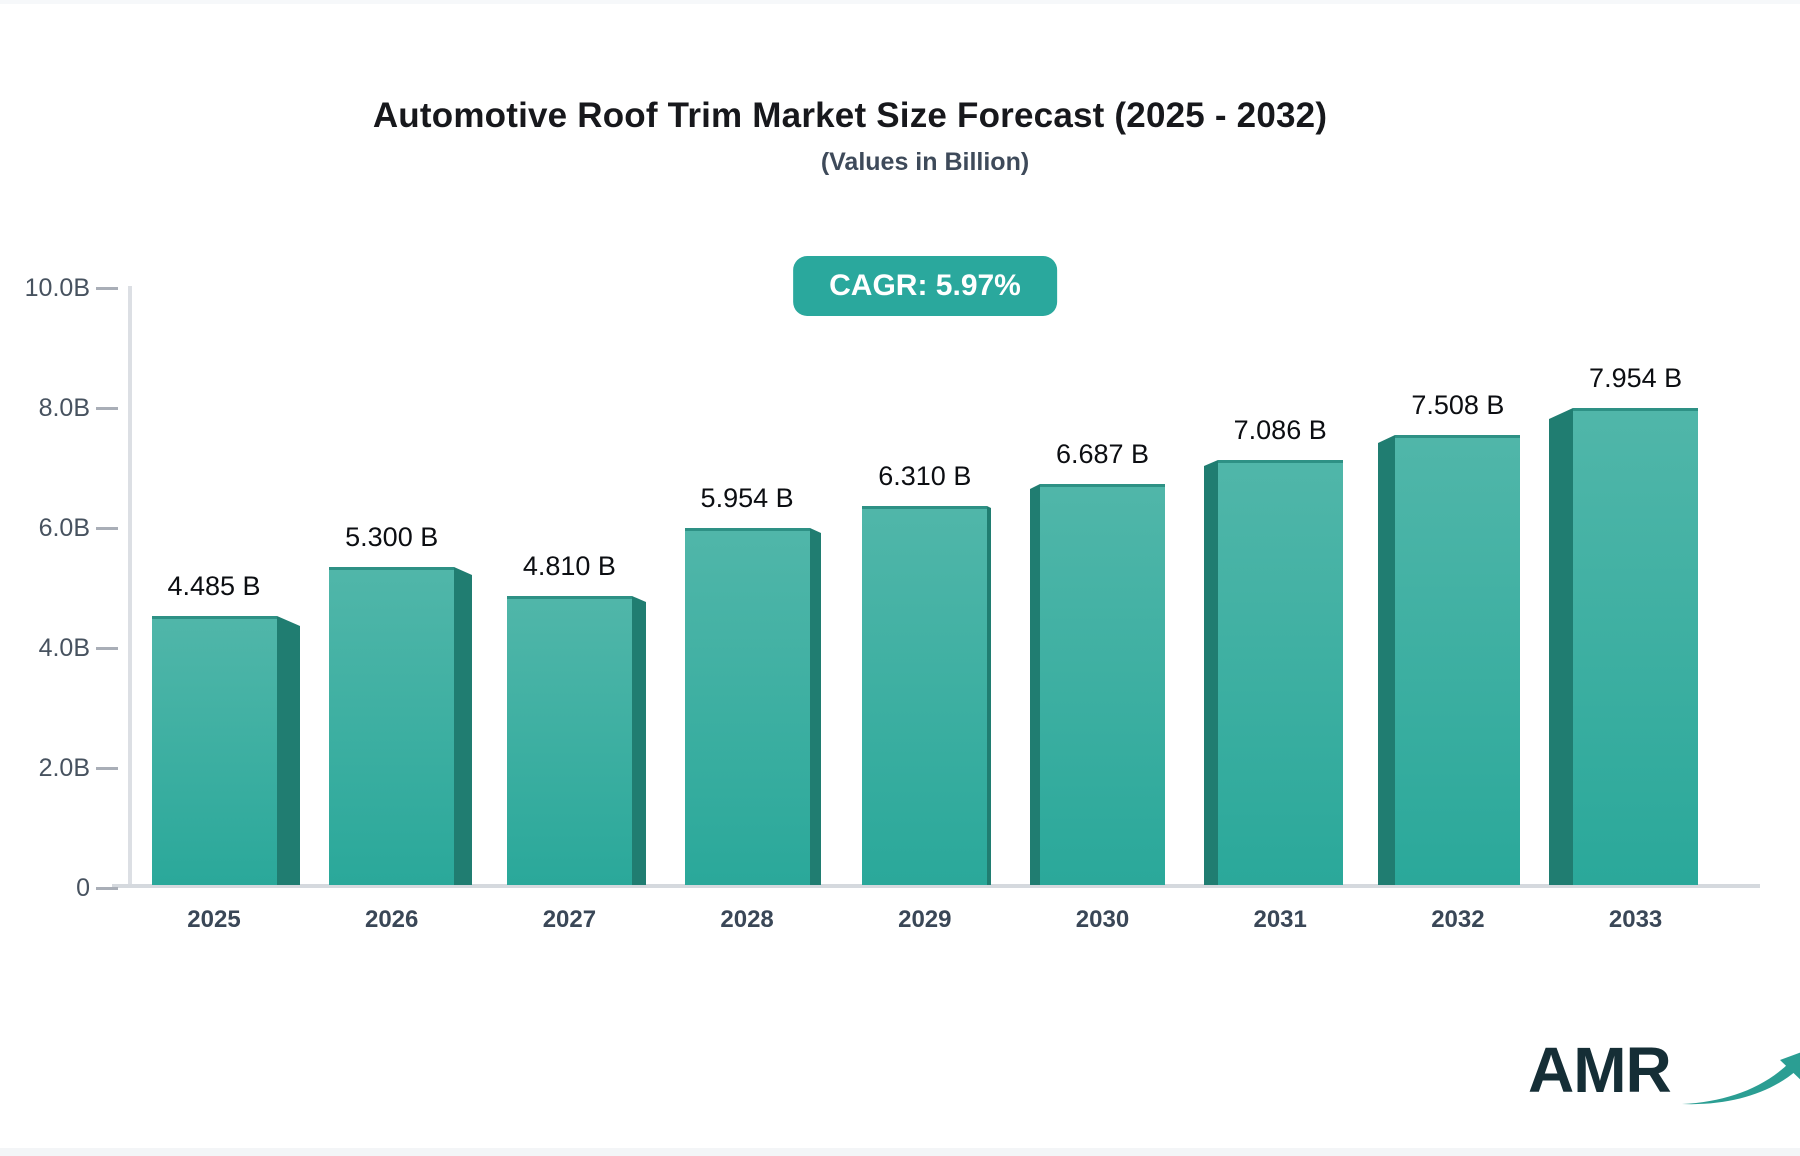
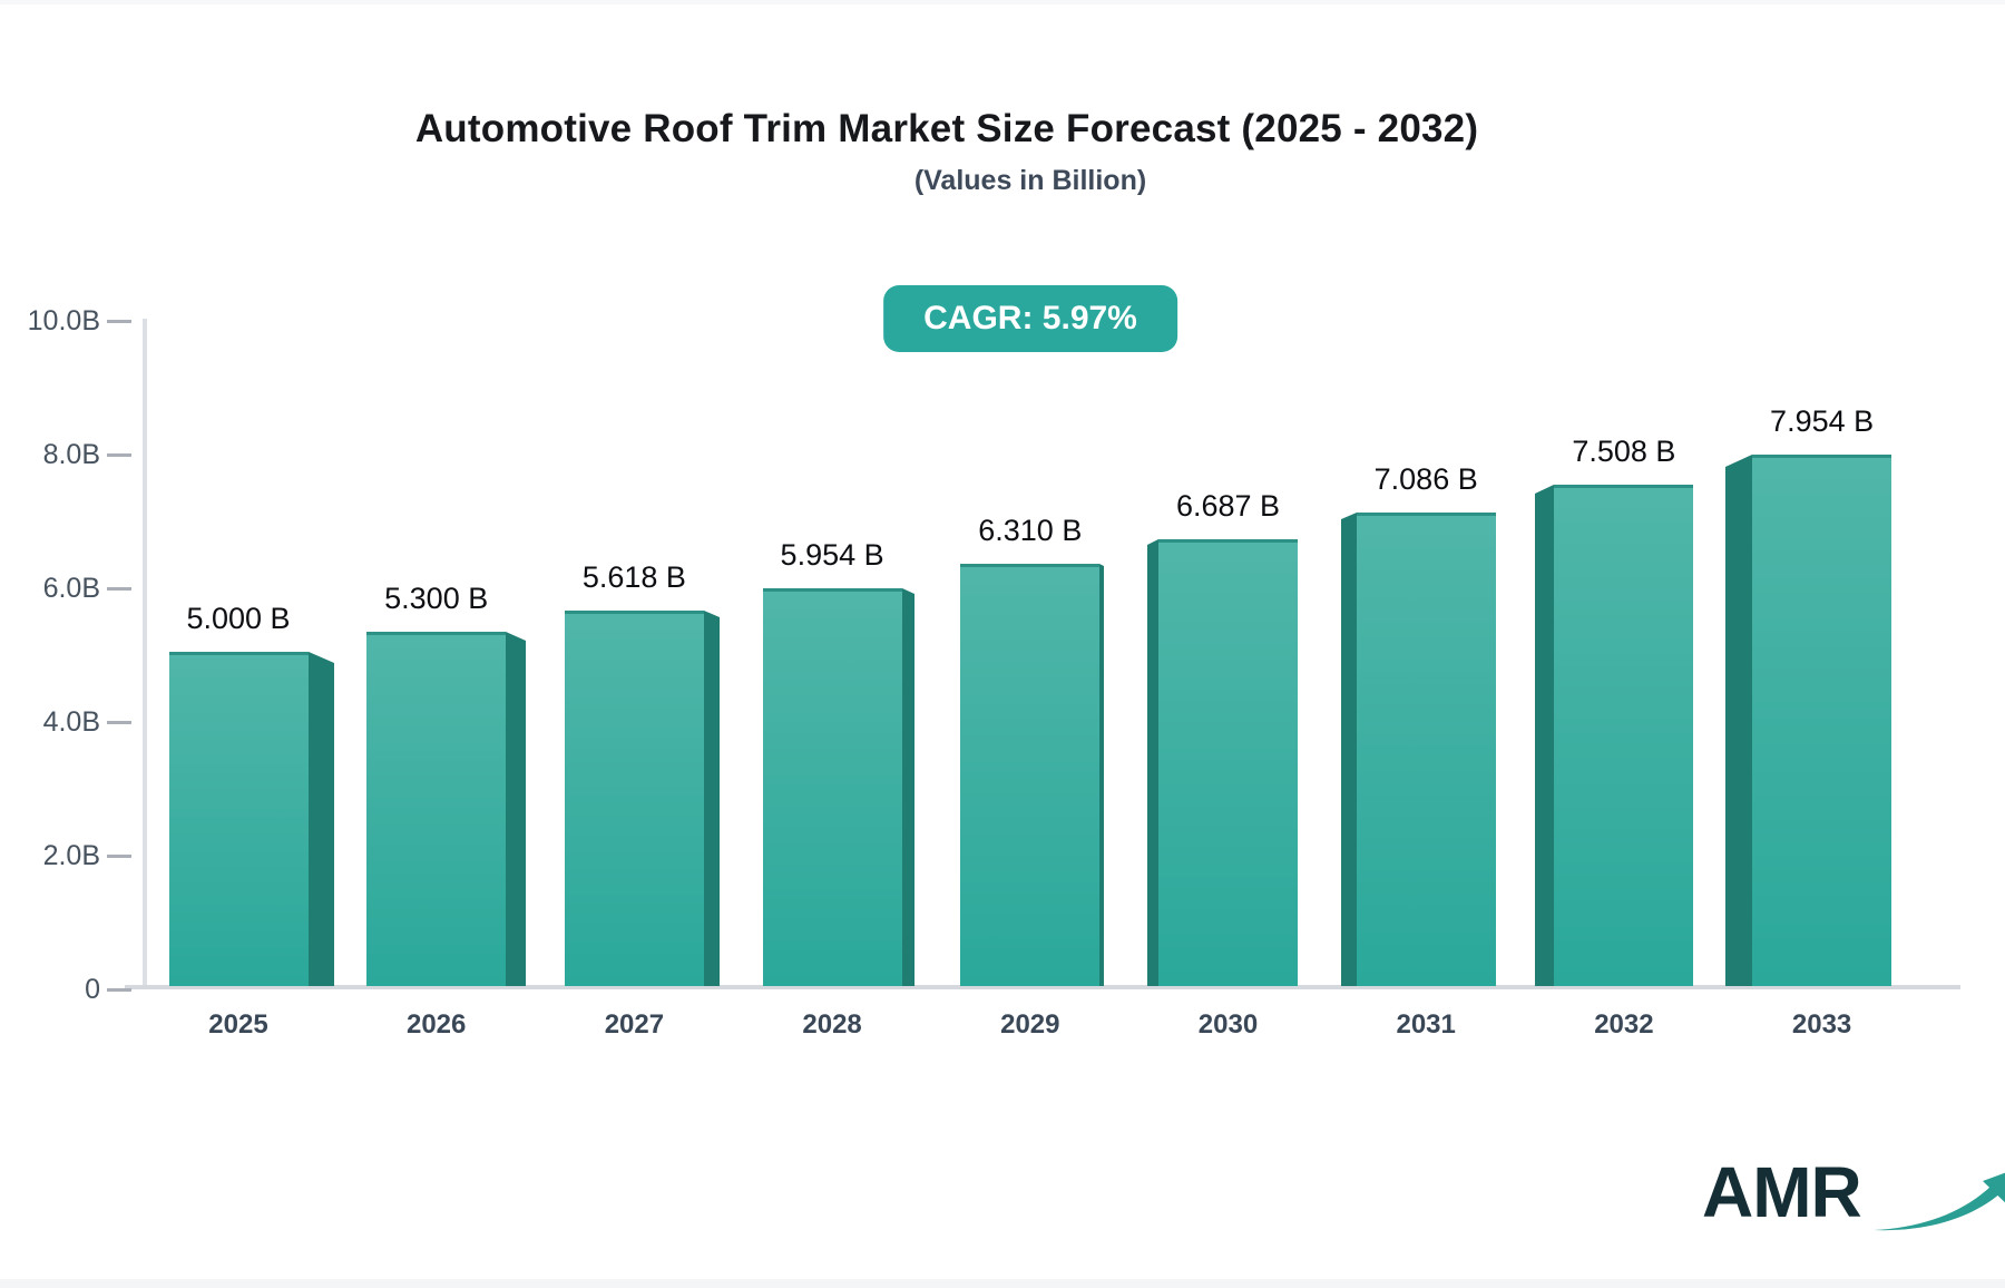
2025: 4.485 -> 5.000
2027: 4.810 -> 5.618
